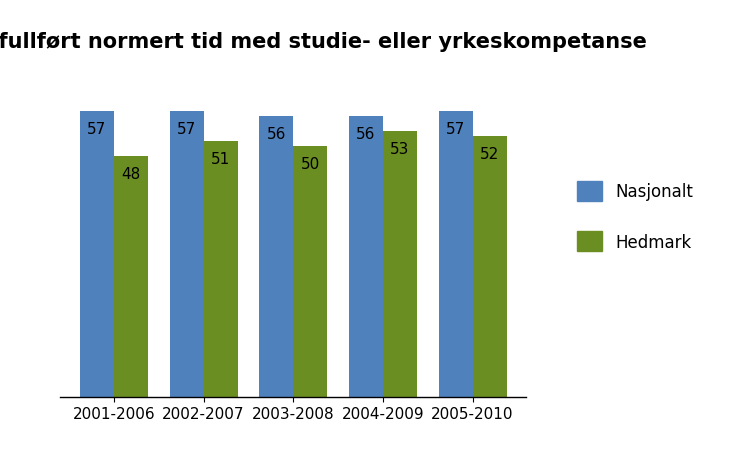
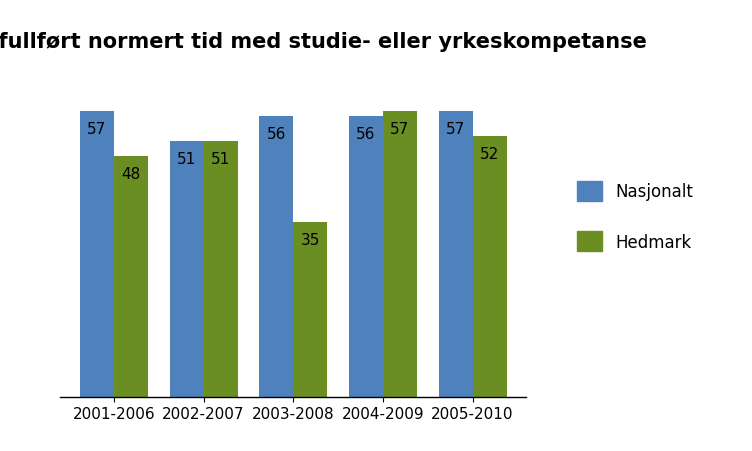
Nasjonalt/2002-2007: 57 -> 51
Hedmark/2003-2008: 50 -> 35
Hedmark/2004-2009: 53 -> 57
